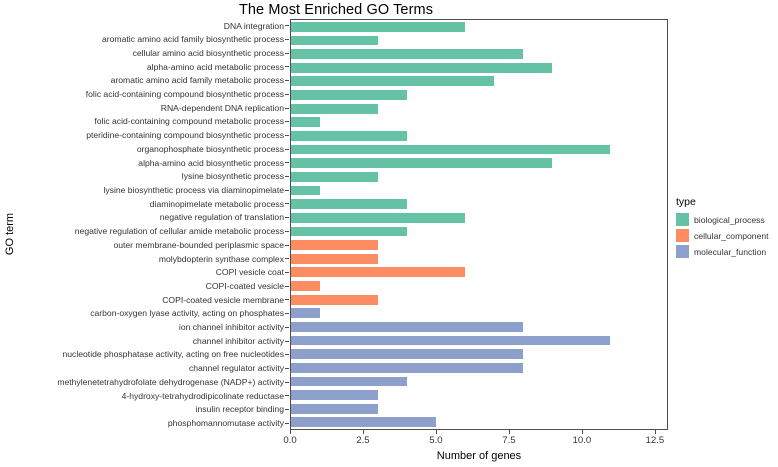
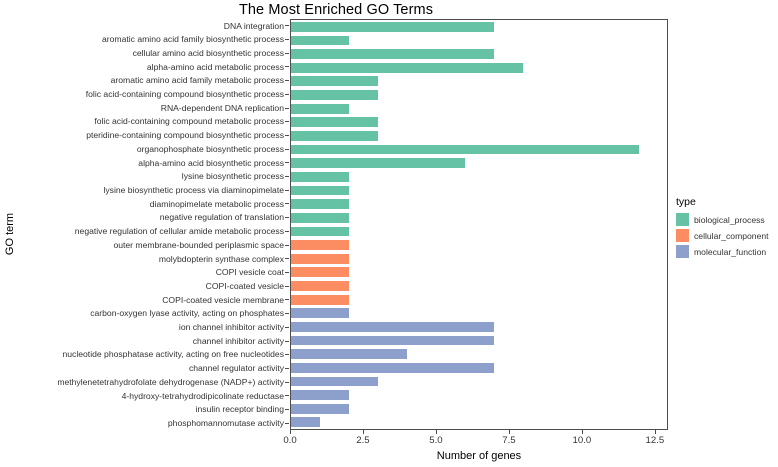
DNA integration: 6 -> 7
aromatic amino acid family biosynthetic process: 3 -> 2
cellular amino acid biosynthetic process: 8 -> 7
alpha-amino acid metabolic process: 9 -> 8
aromatic amino acid family metabolic process: 7 -> 3
folic acid-containing compound biosynthetic process: 4 -> 3
RNA-dependent DNA replication: 3 -> 2
folic acid-containing compound metabolic process: 1 -> 3
pteridine-containing compound biosynthetic process: 4 -> 3
organophosphate biosynthetic process: 11 -> 12
alpha-amino acid biosynthetic process: 9 -> 6
lysine biosynthetic process: 3 -> 2
lysine biosynthetic process via diaminopimelate: 1 -> 2
diaminopimelate metabolic process: 4 -> 2
negative regulation of translation: 6 -> 2
negative regulation of cellular amide metabolic process: 4 -> 2
outer membrane-bounded periplasmic space: 3 -> 2
molybdopterin synthase complex: 3 -> 2
COPI vesicle coat: 6 -> 2
COPI-coated vesicle: 1 -> 2
COPI-coated vesicle membrane: 3 -> 2
carbon-oxygen lyase activity, acting on phosphates: 1 -> 2
ion channel inhibitor activity: 8 -> 7
channel inhibitor activity: 11 -> 7
nucleotide phosphatase activity, acting on free nucleotides: 8 -> 4
channel regulator activity: 8 -> 7
methylenetetrahydrofolate dehydrogenase (NADP+) activity: 4 -> 3
4-hydroxy-tetrahydrodipicolinate reductase: 3 -> 2
insulin receptor binding: 3 -> 2
phosphomannomutase activity: 5 -> 1
